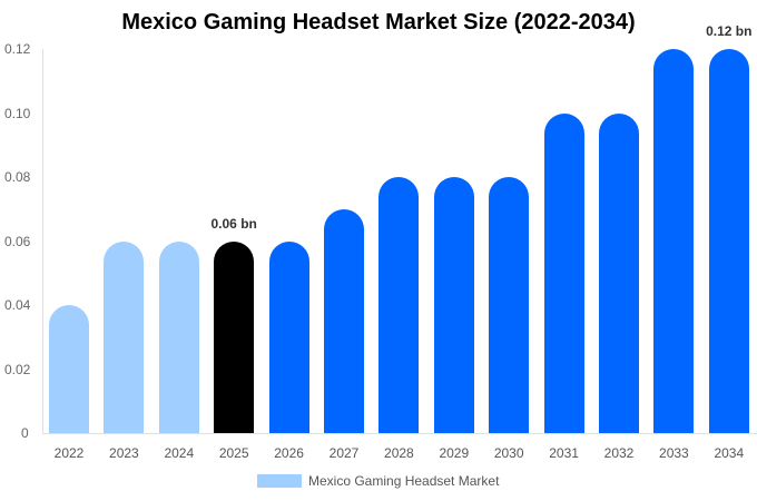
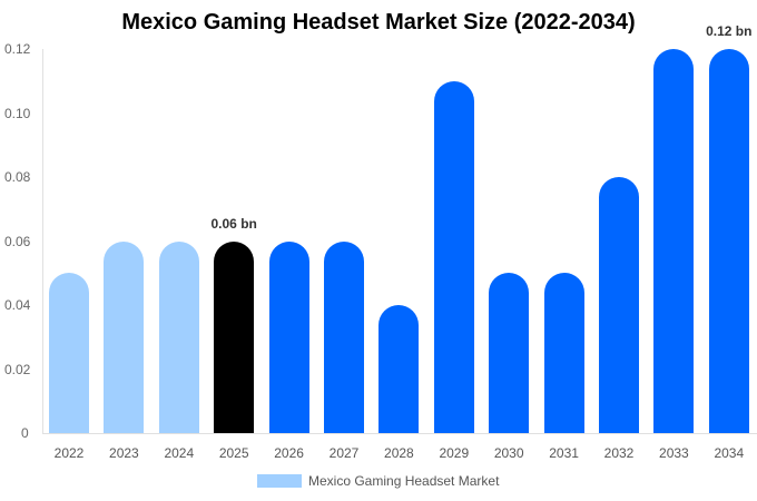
2022: 0.04 -> 0.05
2027: 0.07 -> 0.06
2028: 0.08 -> 0.04
2029: 0.08 -> 0.11
2030: 0.08 -> 0.05
2031: 0.10 -> 0.05
2032: 0.10 -> 0.08
